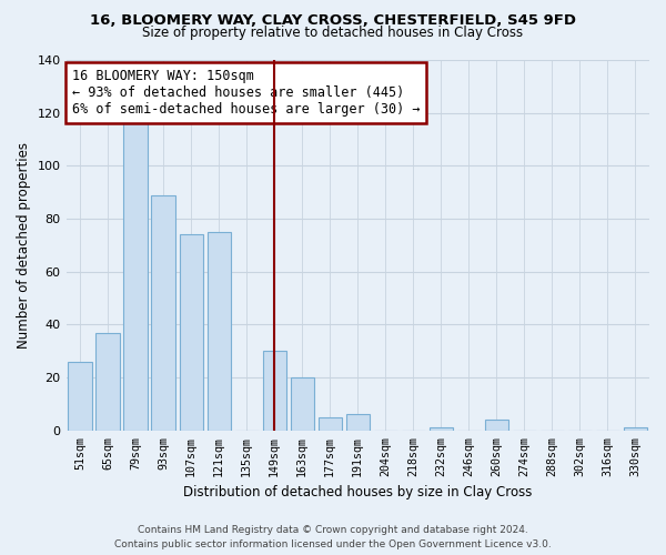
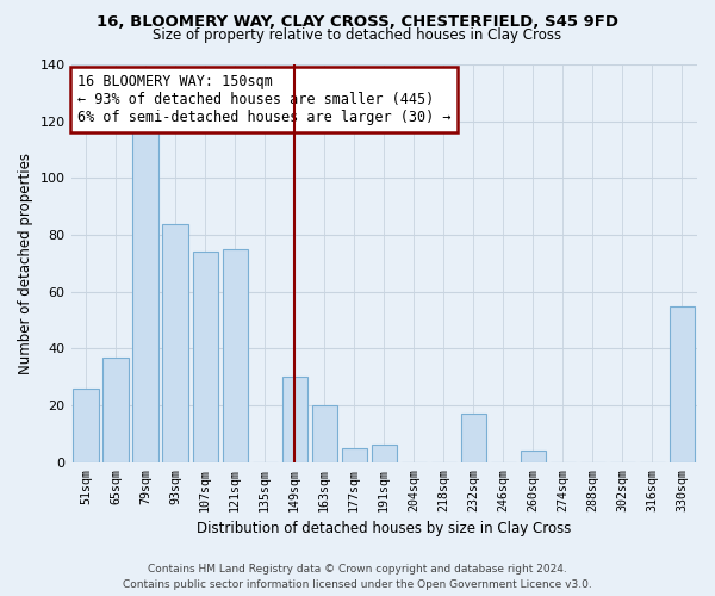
93sqm: 89 -> 84
232sqm: 1 -> 17
330sqm: 1 -> 55
